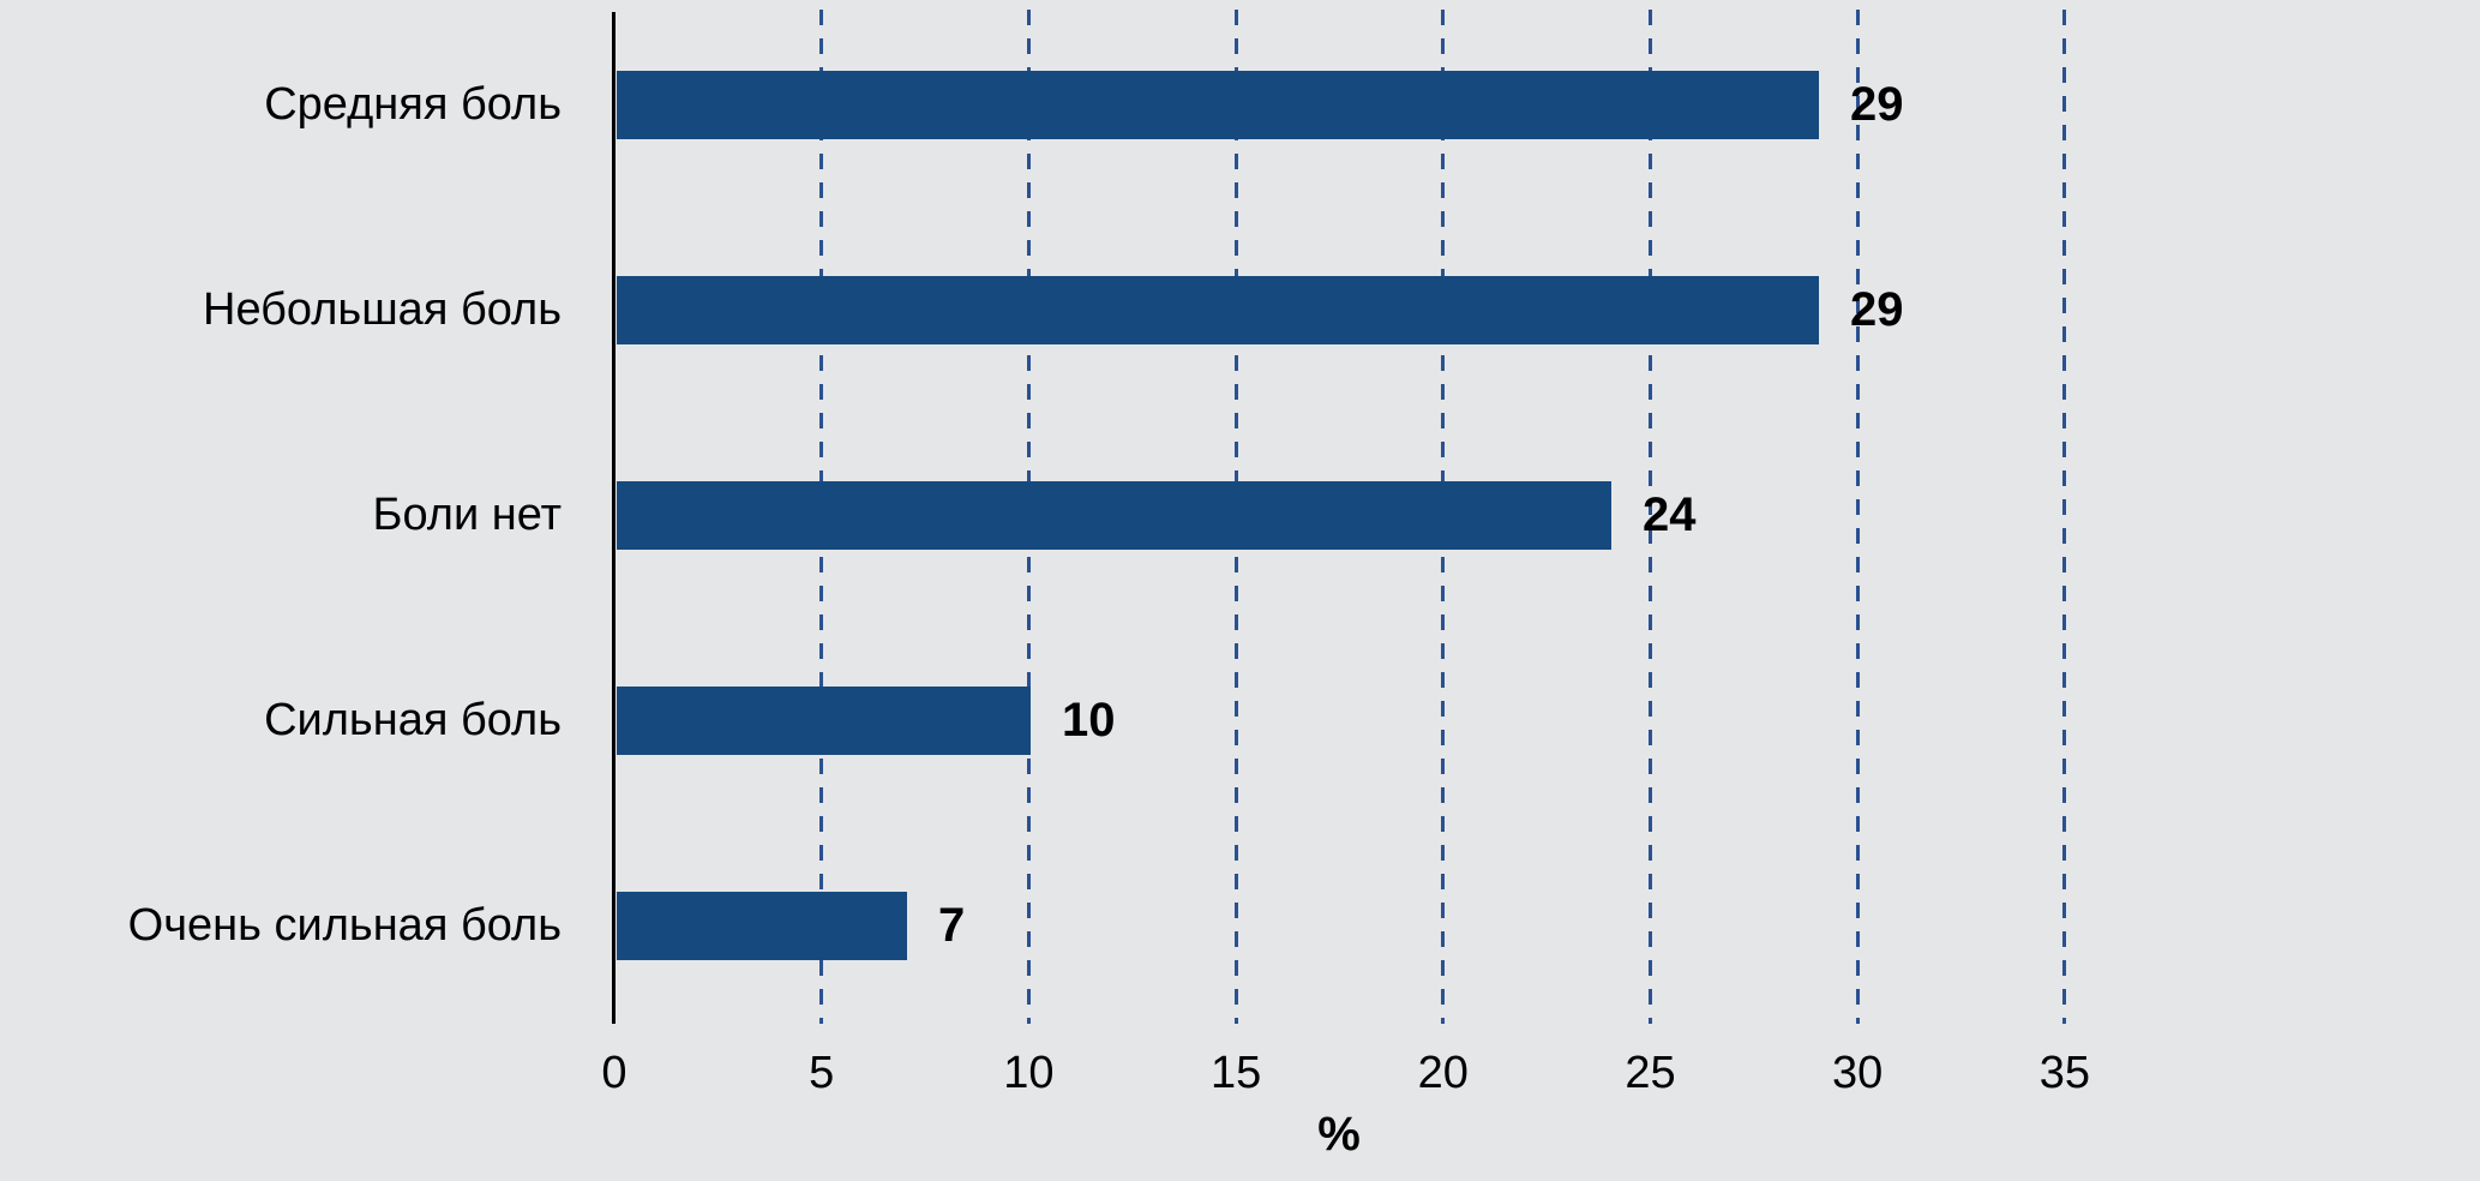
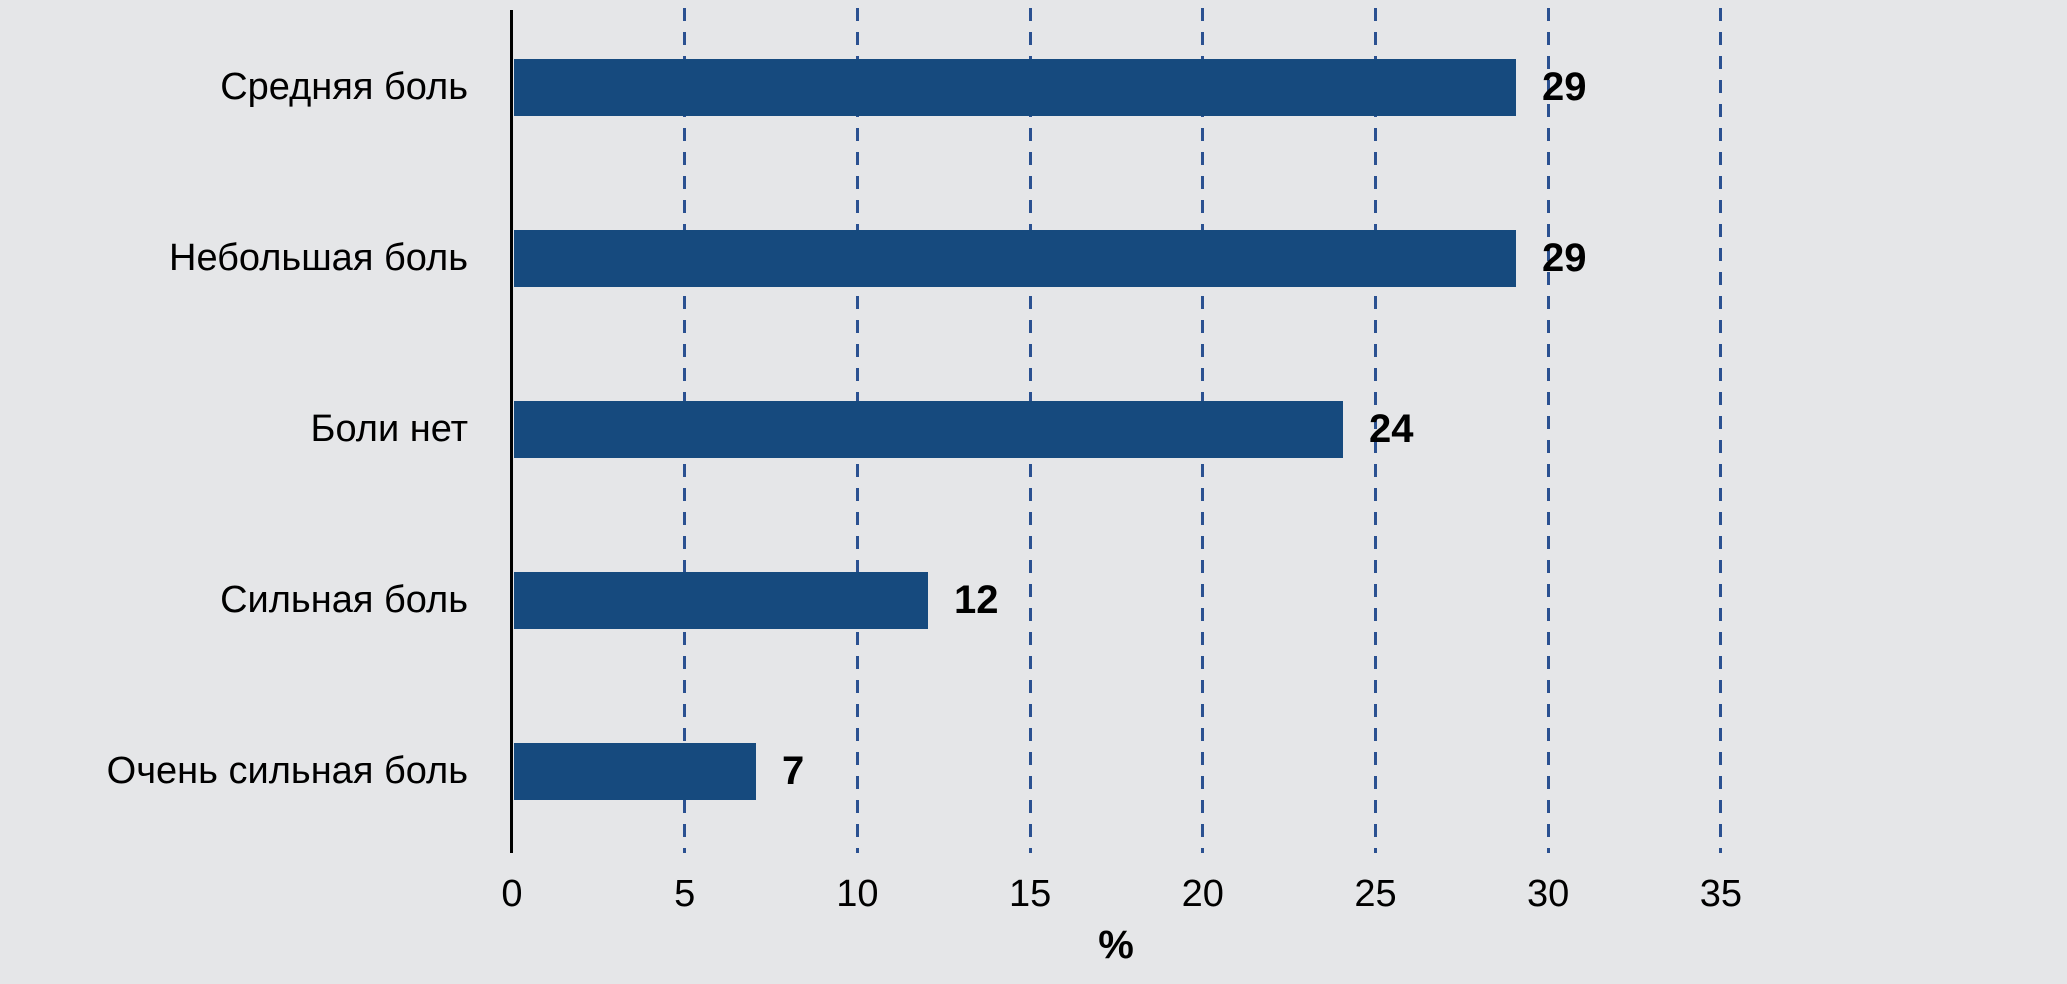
Сильная боль: 10 -> 12
